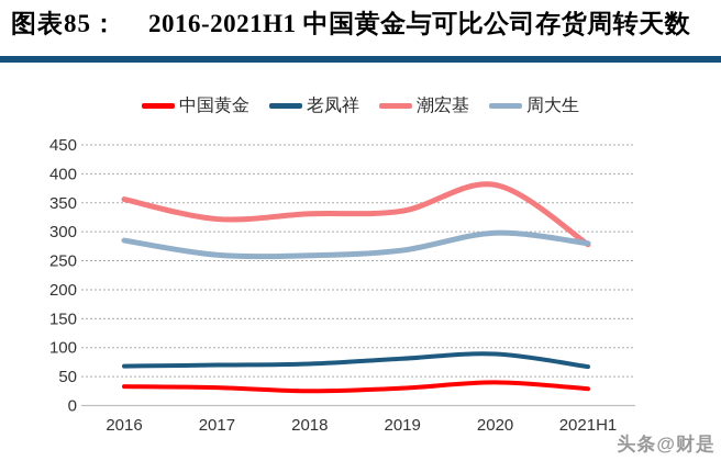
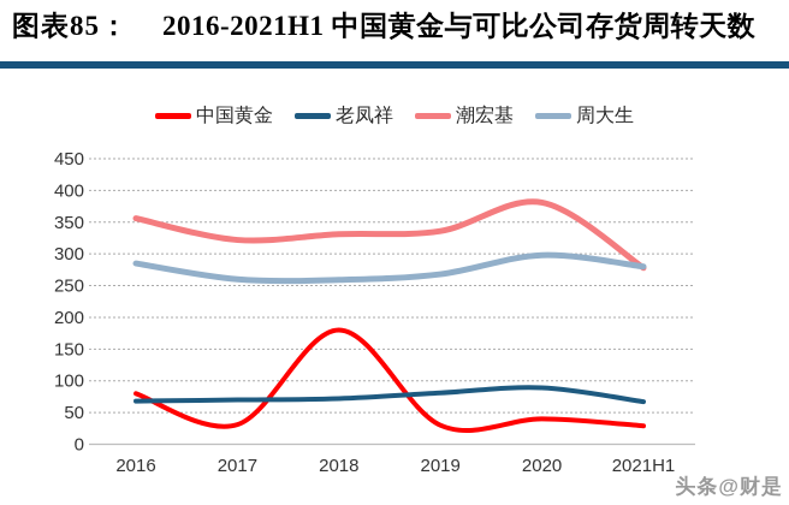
中国黄金/2016: 30 -> 80
中国黄金/2018: 20 -> 180
